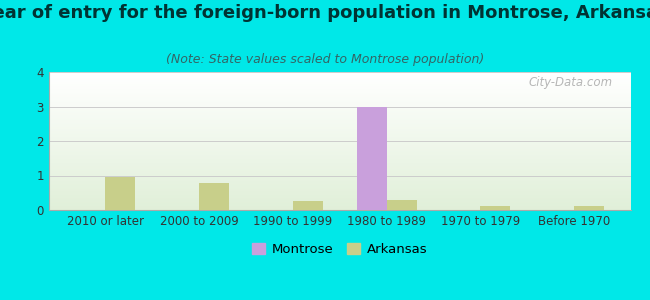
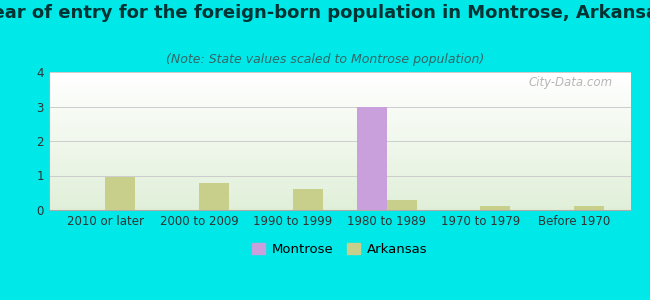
Arkansas/1990 to 1999: 0.25 -> 0.60
